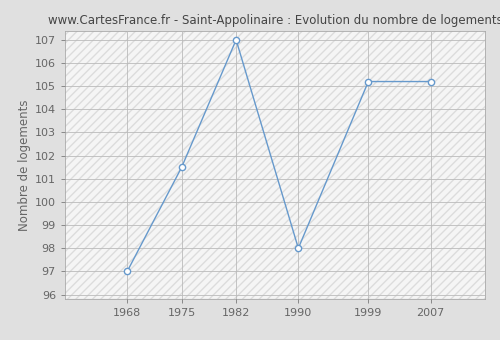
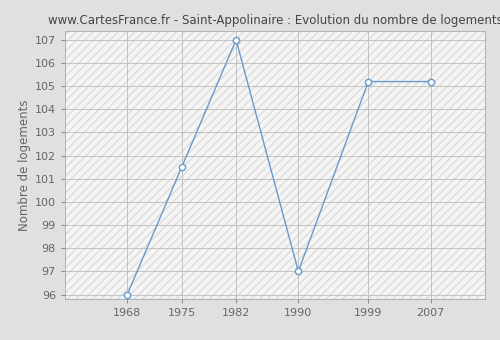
1968: 97.0 -> 96.0
1990: 98.0 -> 97.0
